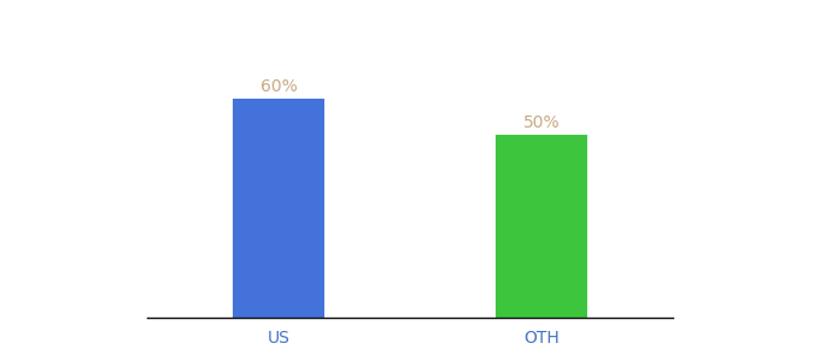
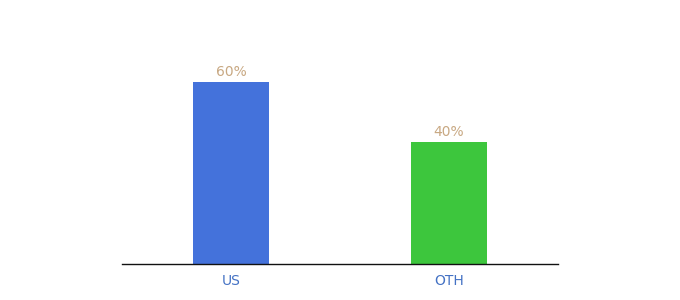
OTH: 50% -> 40%
